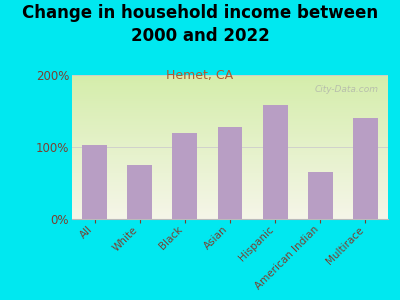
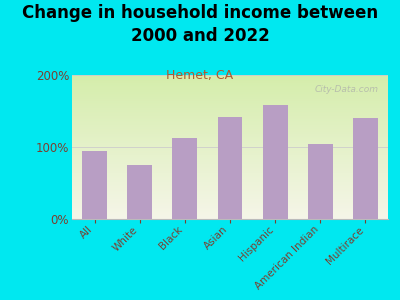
All: 103% -> 94%
Black: 120% -> 112%
Asian: 128% -> 142%
American Indian: 65% -> 104%
